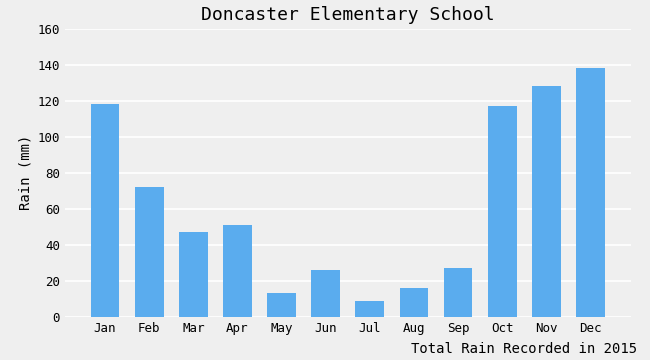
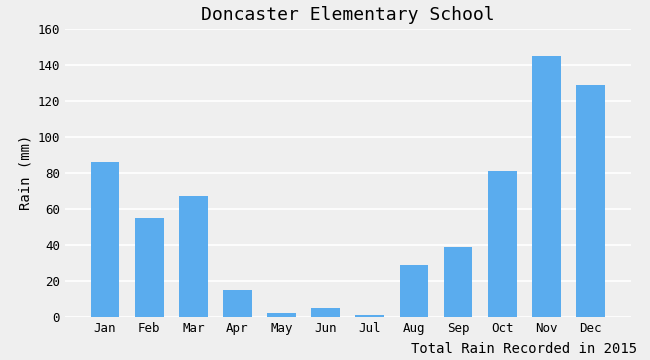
Jan: 118 -> 86
Feb: 72 -> 55
Mar: 47 -> 67
Apr: 51 -> 15
May: 13 -> 2
Jun: 26 -> 5
Jul: 9 -> 1
Aug: 16 -> 29
Sep: 27 -> 39
Oct: 117 -> 81
Nov: 128 -> 145
Dec: 138 -> 129
